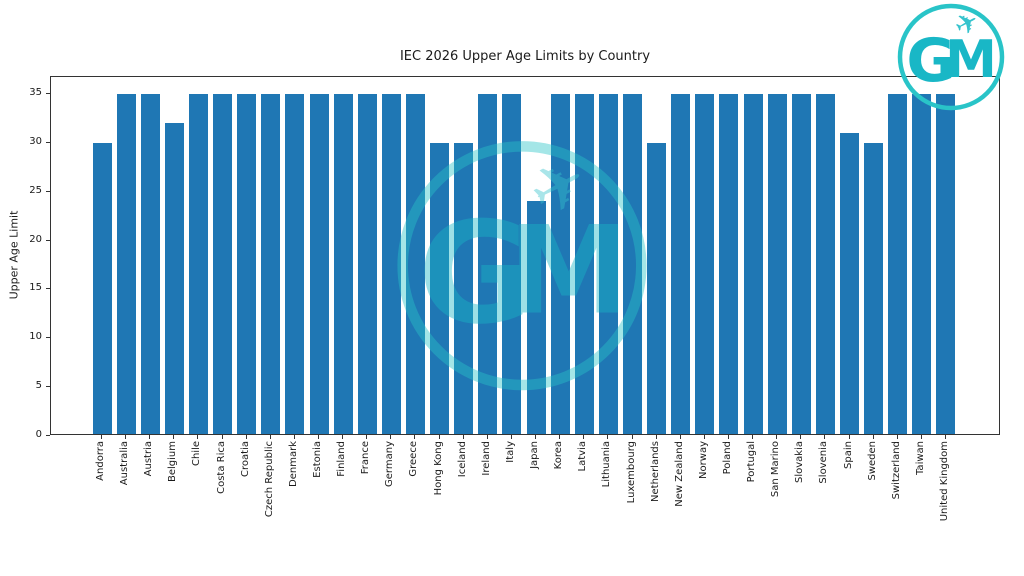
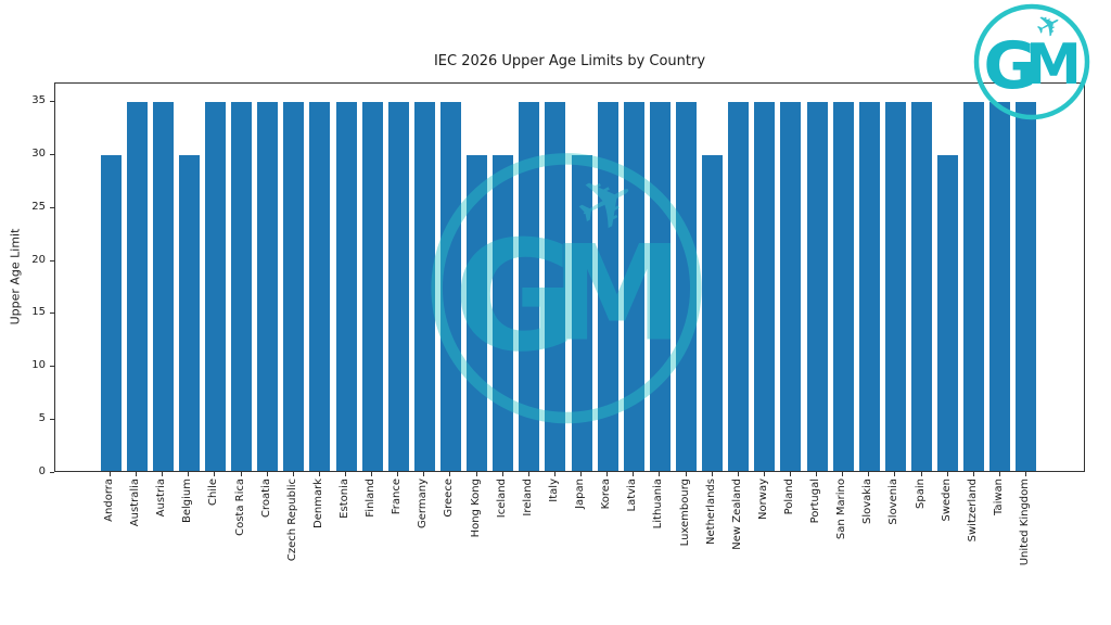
Belgium: 32 -> 30
Japan: 24 -> 30
Spain: 31 -> 35
